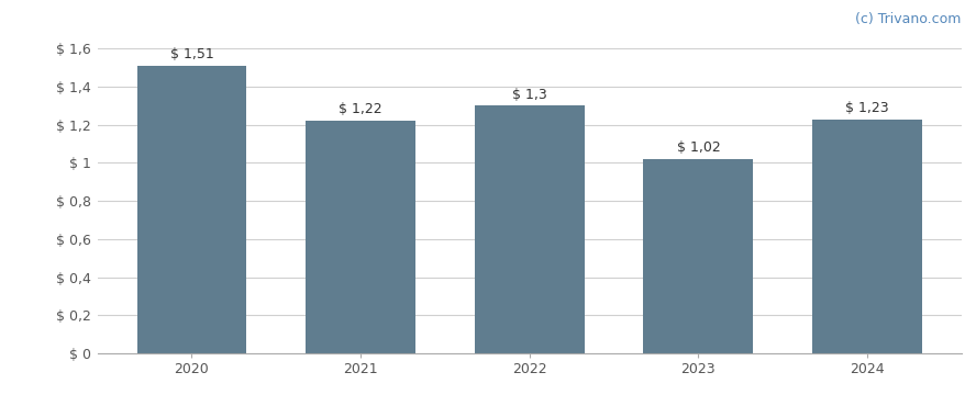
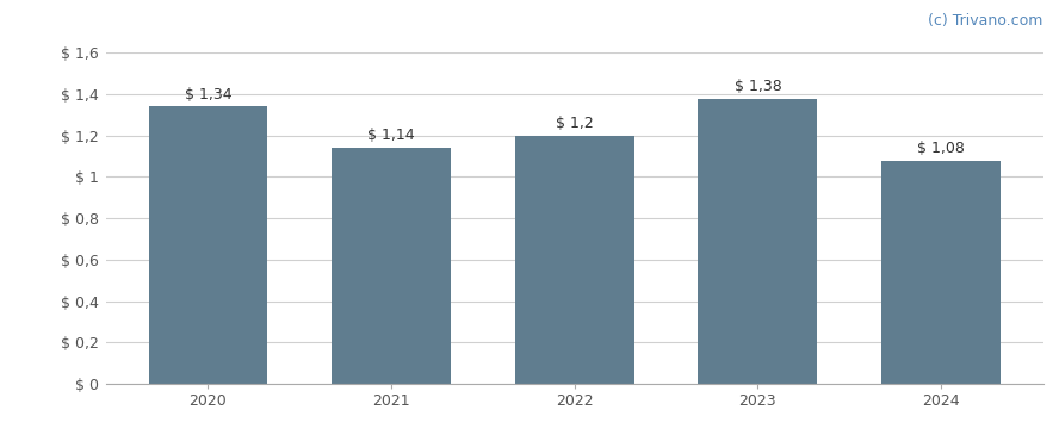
2020: 1,51 -> 1,34
2021: 1,22 -> 1,14
2022: 1,3 -> 1,2
2023: 1,02 -> 1,38
2024: 1,23 -> 1,08
